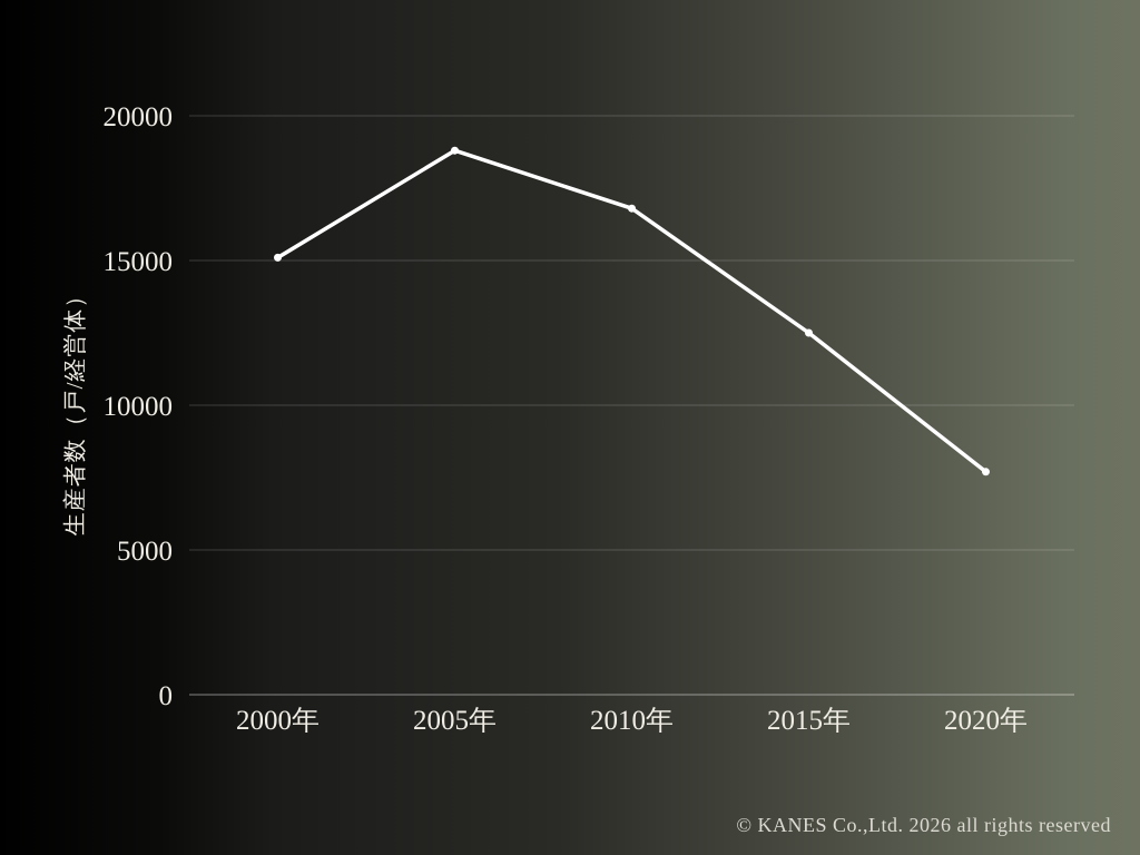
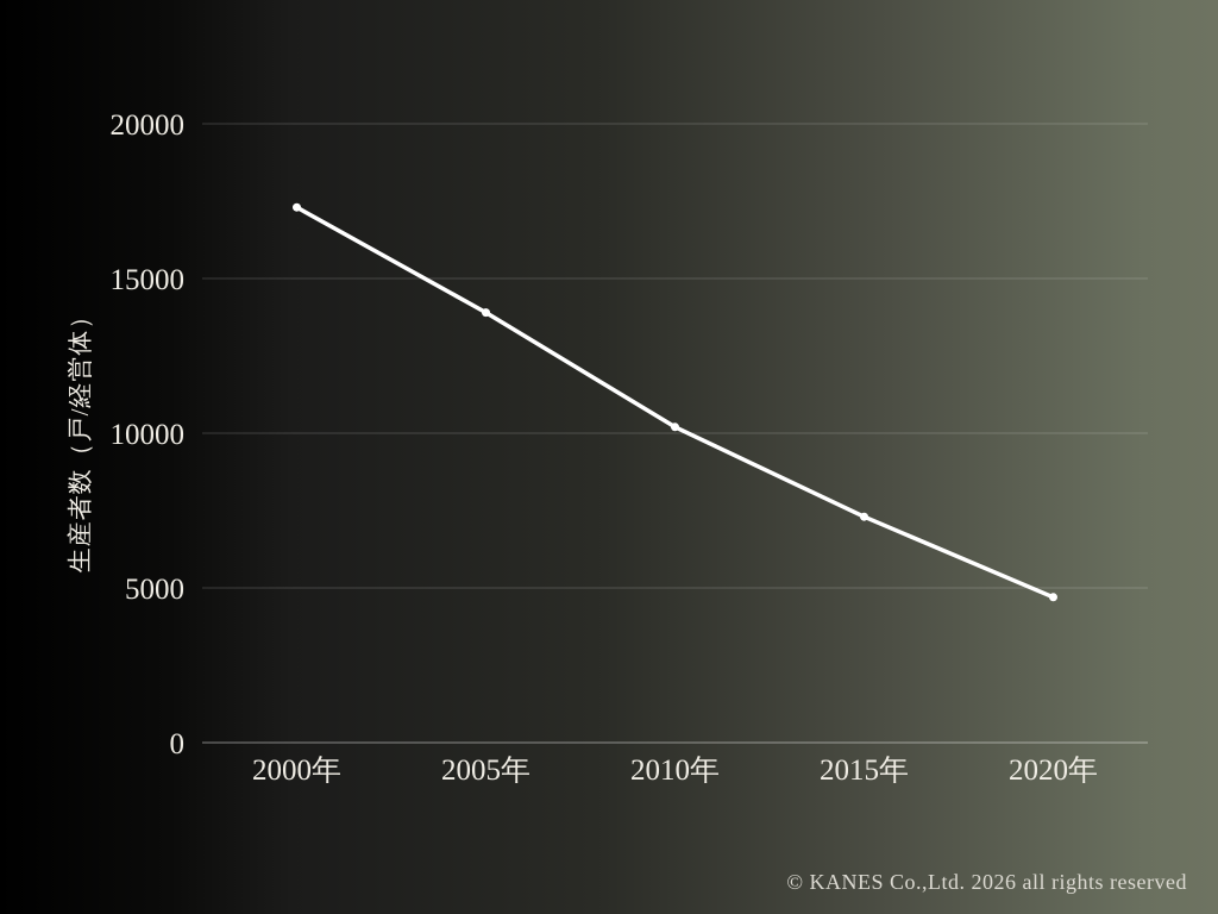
2000年: 15100 -> 17300
2005年: 18800 -> 13900
2010年: 16800 -> 10200
2015年: 12500 -> 7300
2020年: 7700 -> 4700
